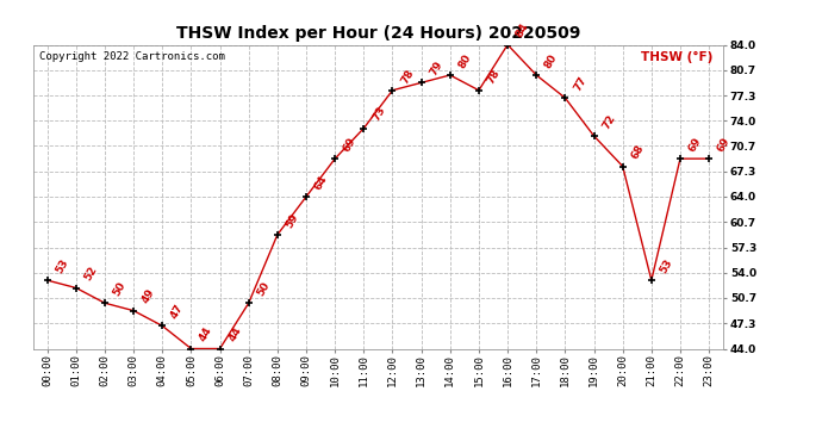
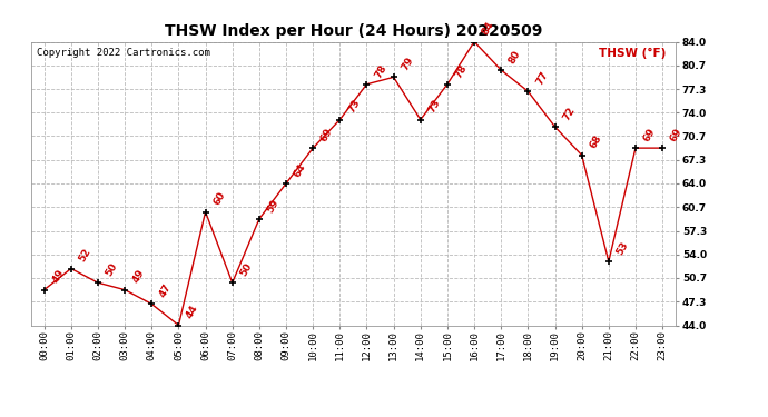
00:00: 53 -> 49
06:00: 44 -> 60
14:00: 80 -> 73
